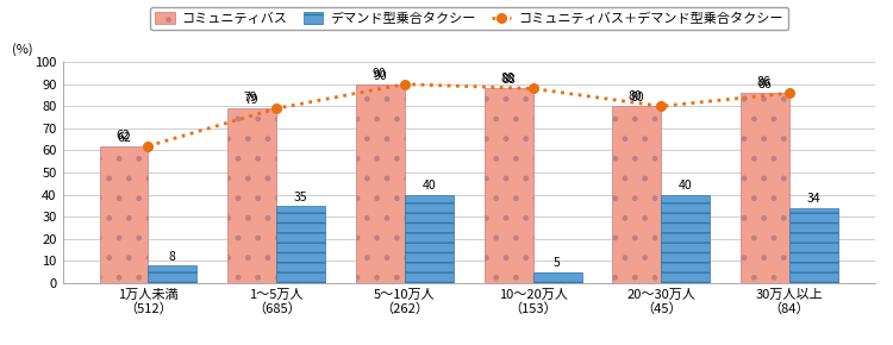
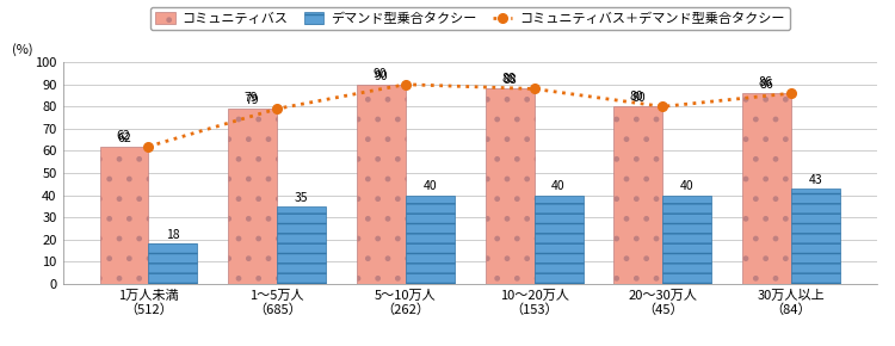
デマンド型乗合タクシー/1万人未満 （512）: 8 -> 18
デマンド型乗合タクシー/10～20万人 （153）: 5 -> 40
デマンド型乗合タクシー/30万人以上 （84）: 34 -> 43
